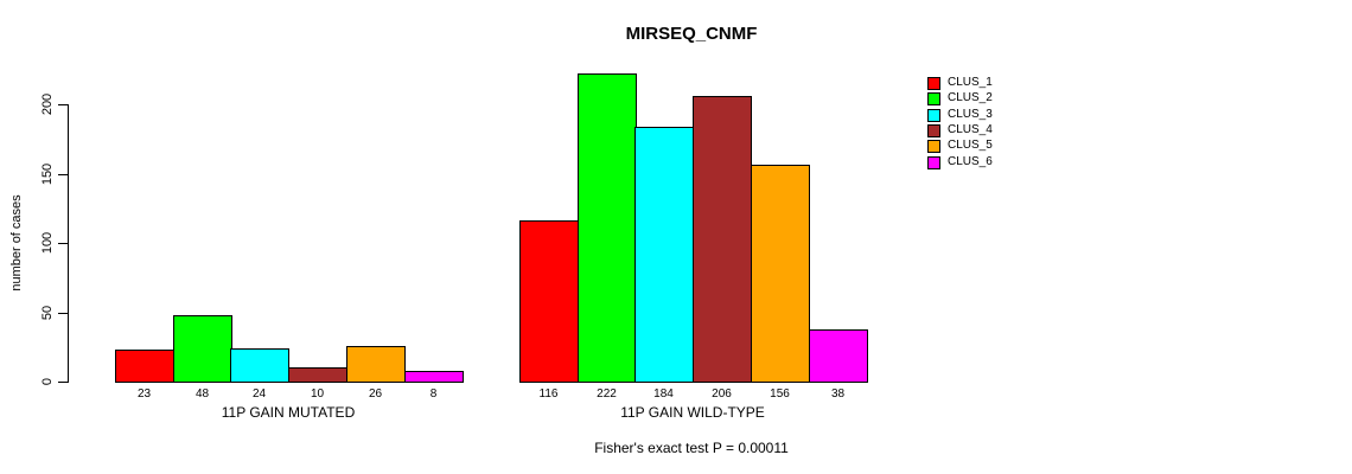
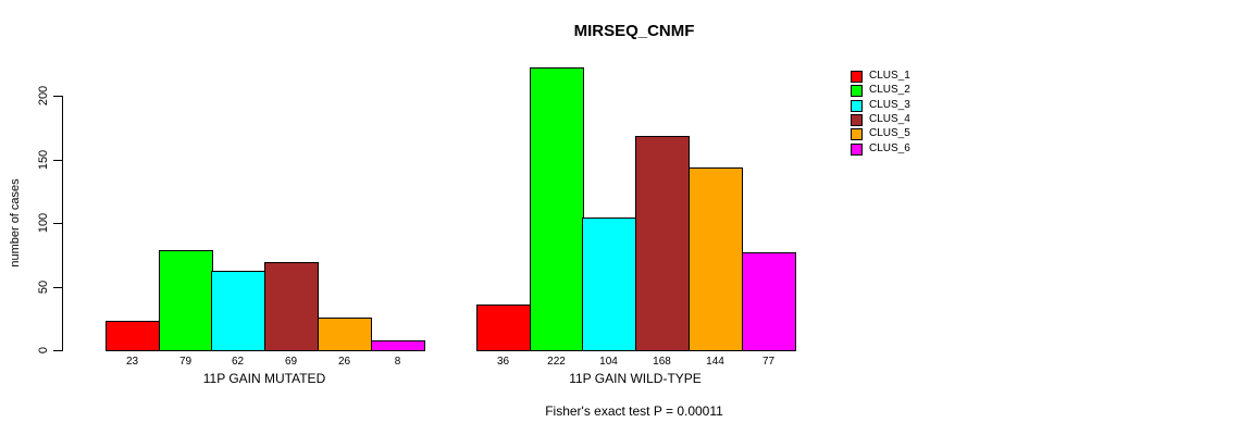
CLUS_2/11P GAIN MUTATED: 48 -> 79
CLUS_3/11P GAIN MUTATED: 24 -> 62
CLUS_4/11P GAIN MUTATED: 10 -> 69
CLUS_1/11P GAIN WILD-TYPE: 116 -> 36
CLUS_3/11P GAIN WILD-TYPE: 184 -> 104
CLUS_4/11P GAIN WILD-TYPE: 206 -> 168
CLUS_5/11P GAIN WILD-TYPE: 156 -> 144
CLUS_6/11P GAIN WILD-TYPE: 38 -> 77
